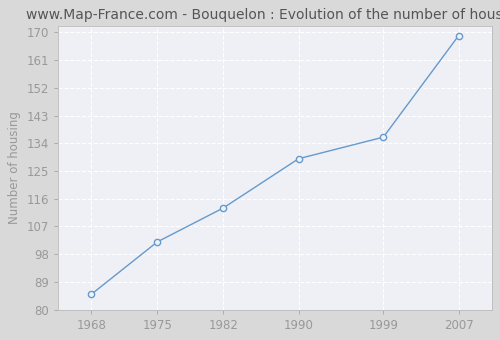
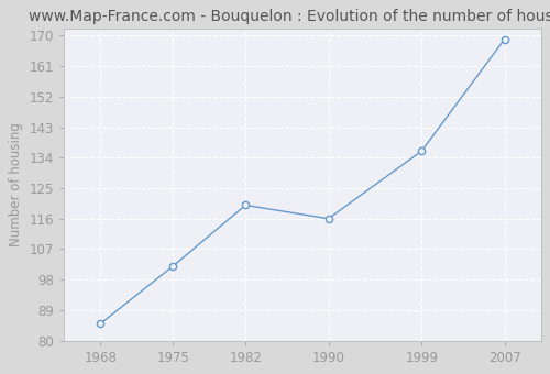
1982: 113 -> 120
1990: 129 -> 116
